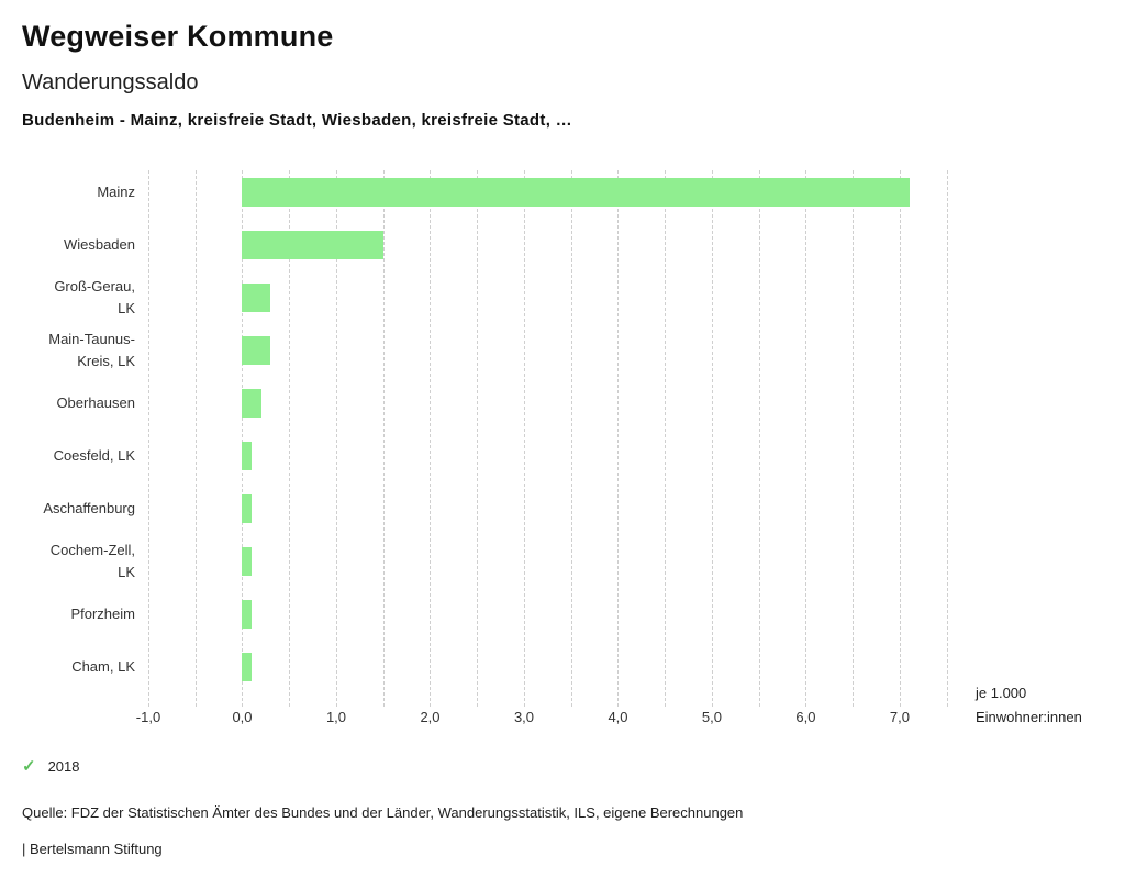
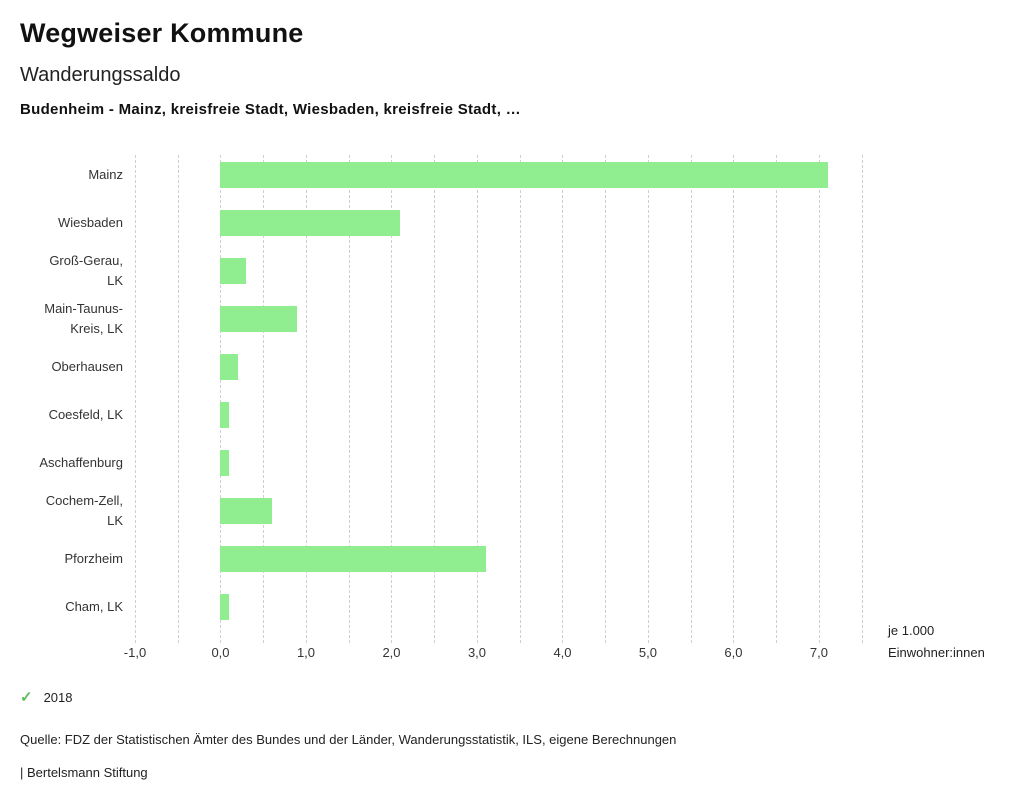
Wiesbaden: 1,5 -> 2,1
Main-Taunus-Kreis, LK: 0,3 -> 0,9
Cochem-Zell, LK: 0,1 -> 0,6
Pforzheim: 0,1 -> 3,1
